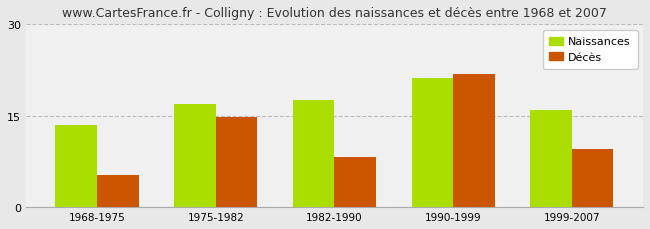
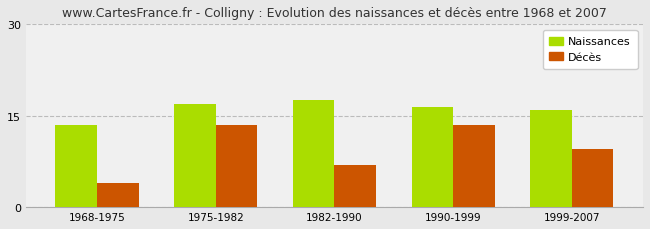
Décès/1968-1975: 5.2 -> 4.0
Décès/1975-1982: 14.8 -> 13.5
Décès/1982-1990: 8.2 -> 7.0
Naissances/1990-1999: 21.2 -> 16.5
Décès/1990-1999: 21.8 -> 13.5
